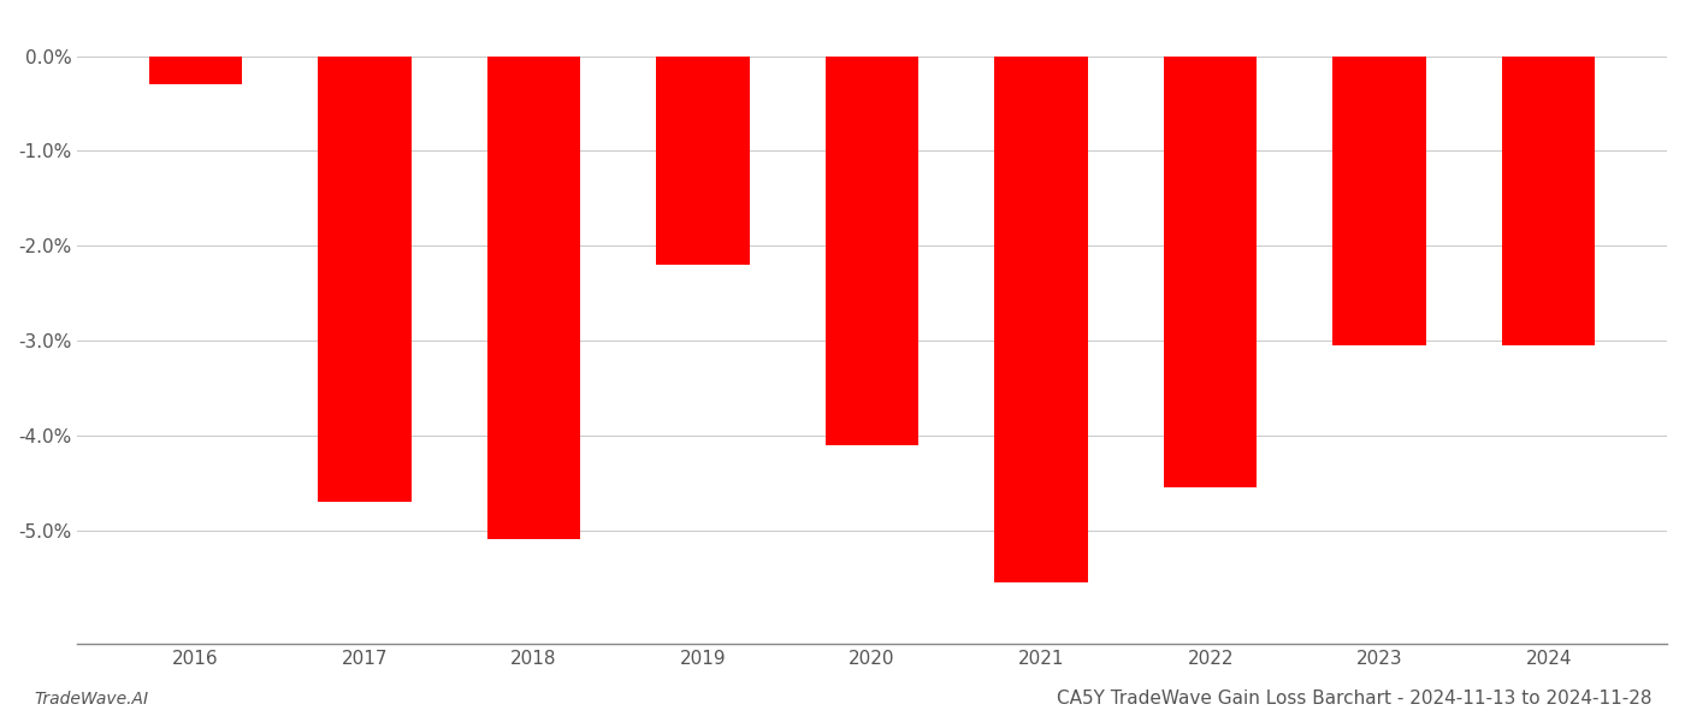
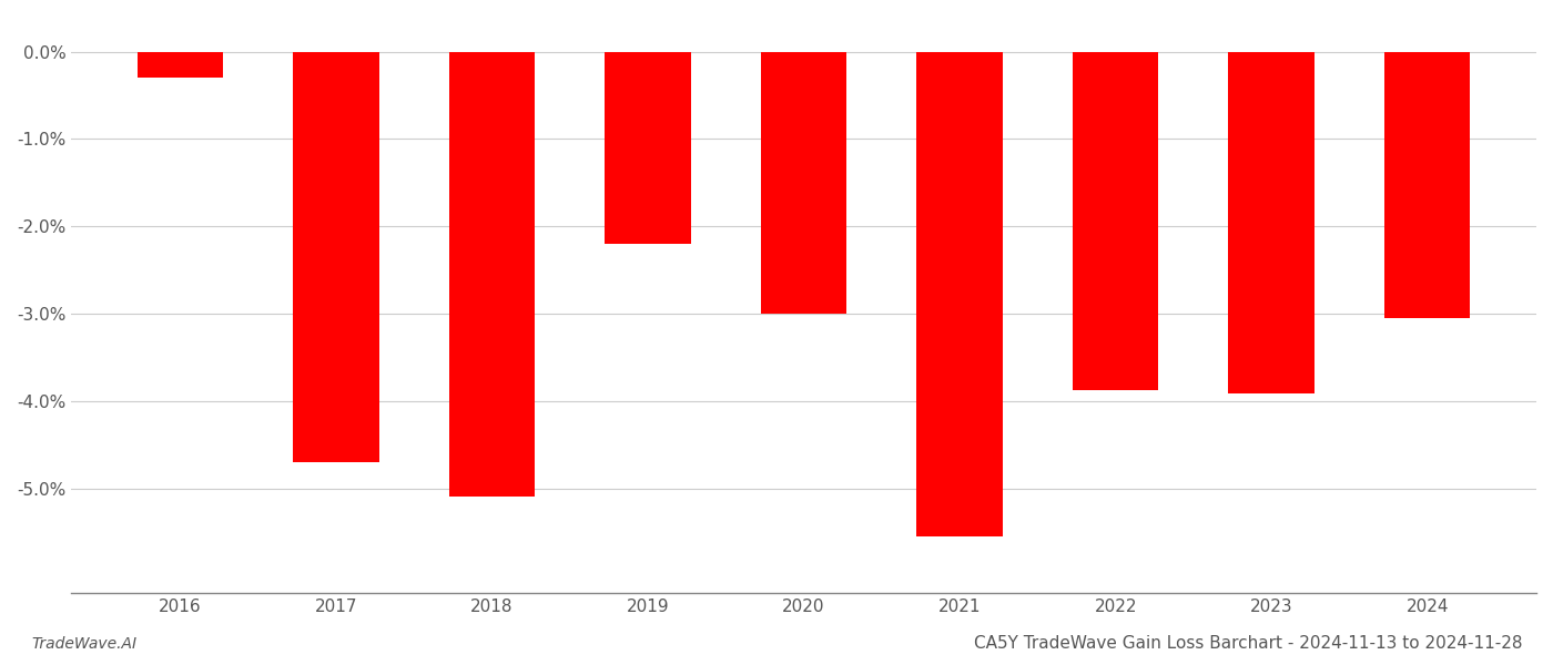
2020: -4.10% -> -3.00%
2022: -4.55% -> -3.88%
2023: -3.05% -> -3.92%
